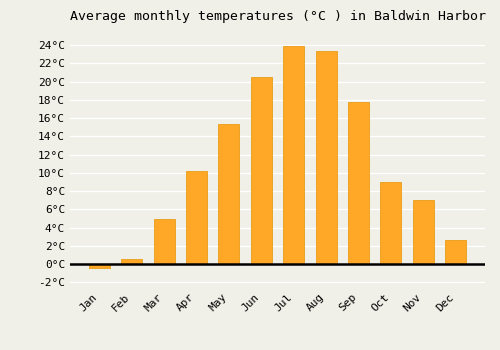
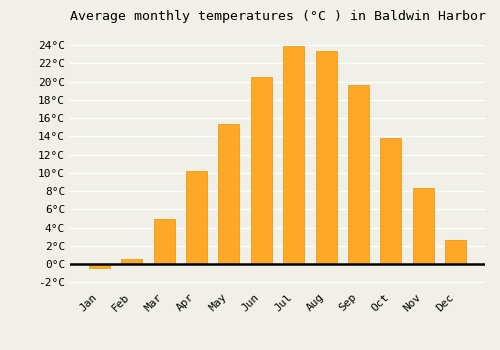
Sep: 17.8°C -> 19.6°C
Oct: 9.0°C -> 13.8°C
Nov: 7.0°C -> 8.4°C
